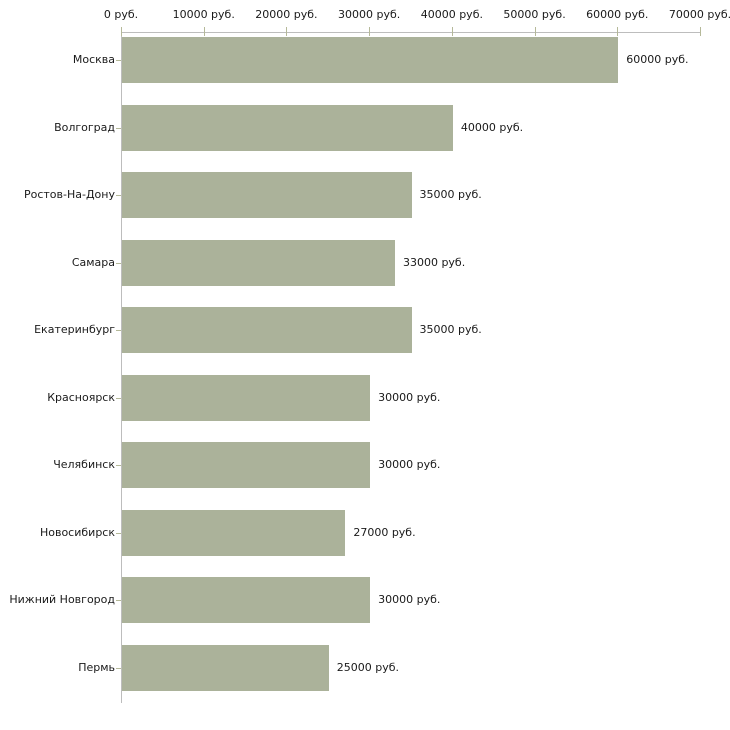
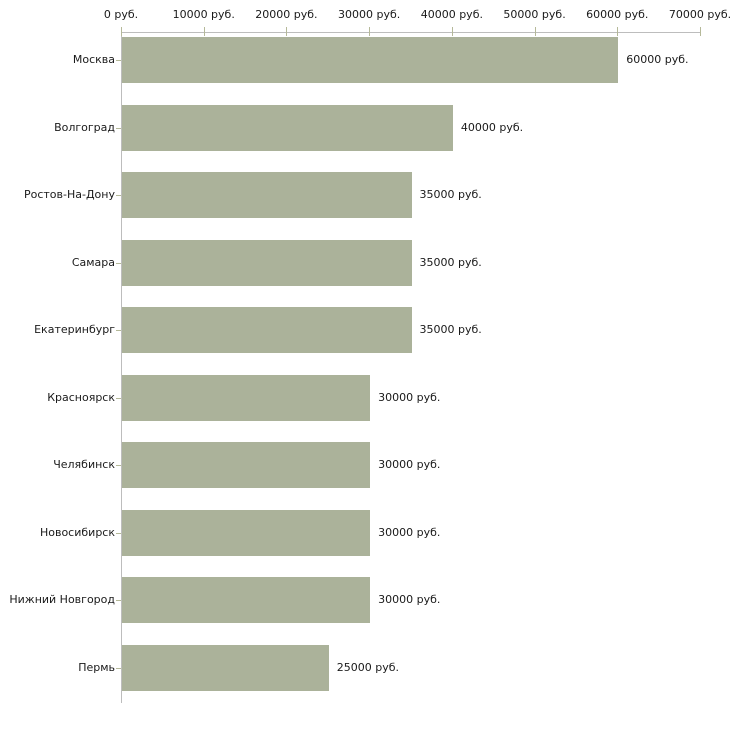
Самара: 33000 -> 35000
Новосибирск: 27000 -> 30000
